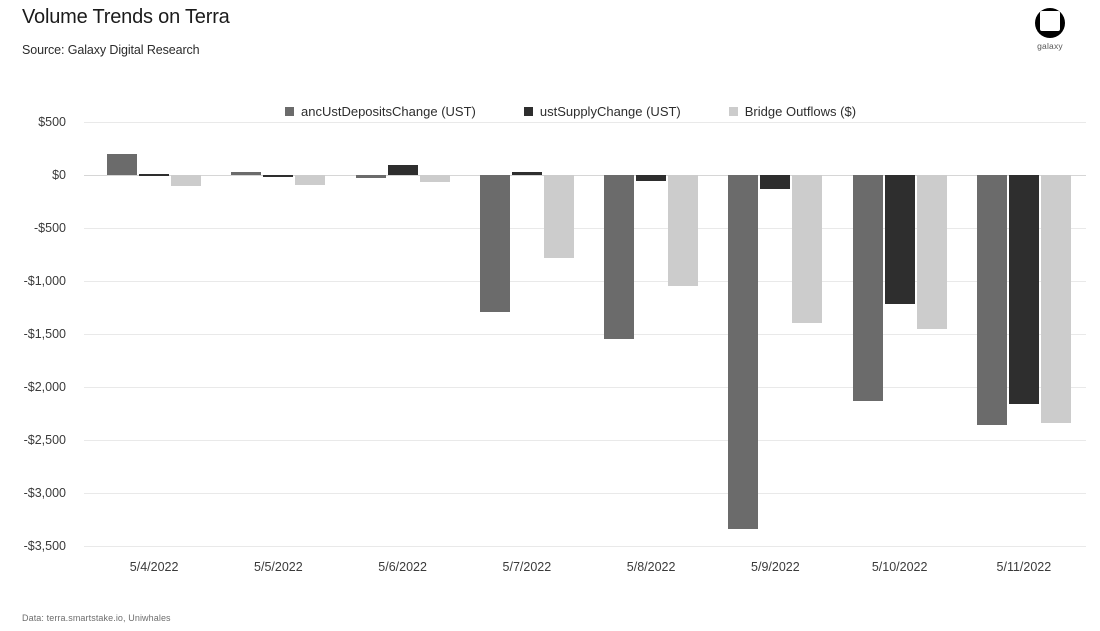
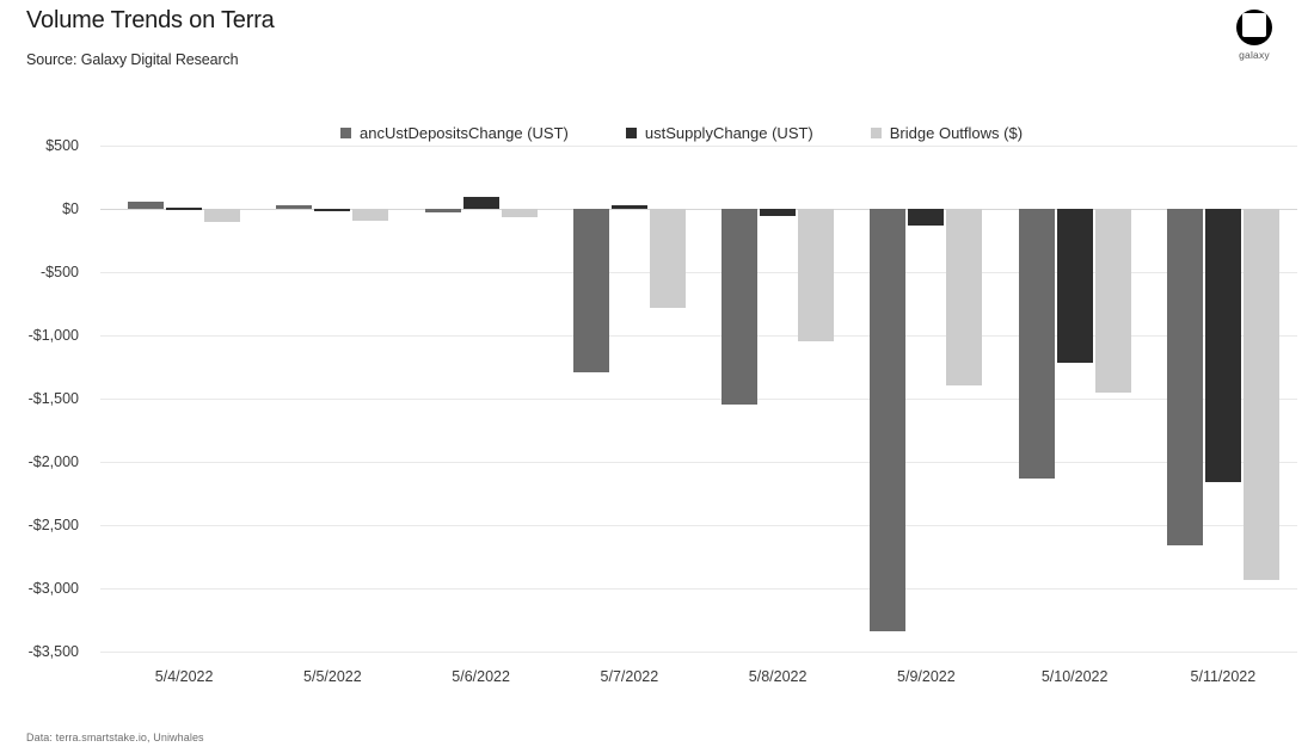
ancUstDepositsChange (UST)/5/4/2022: $200 -> $60
ancUstDepositsChange (UST)/5/11/2022: -$2360 -> -$2660
Bridge Outflows ($)/5/11/2022: -$2340 -> -$2930
